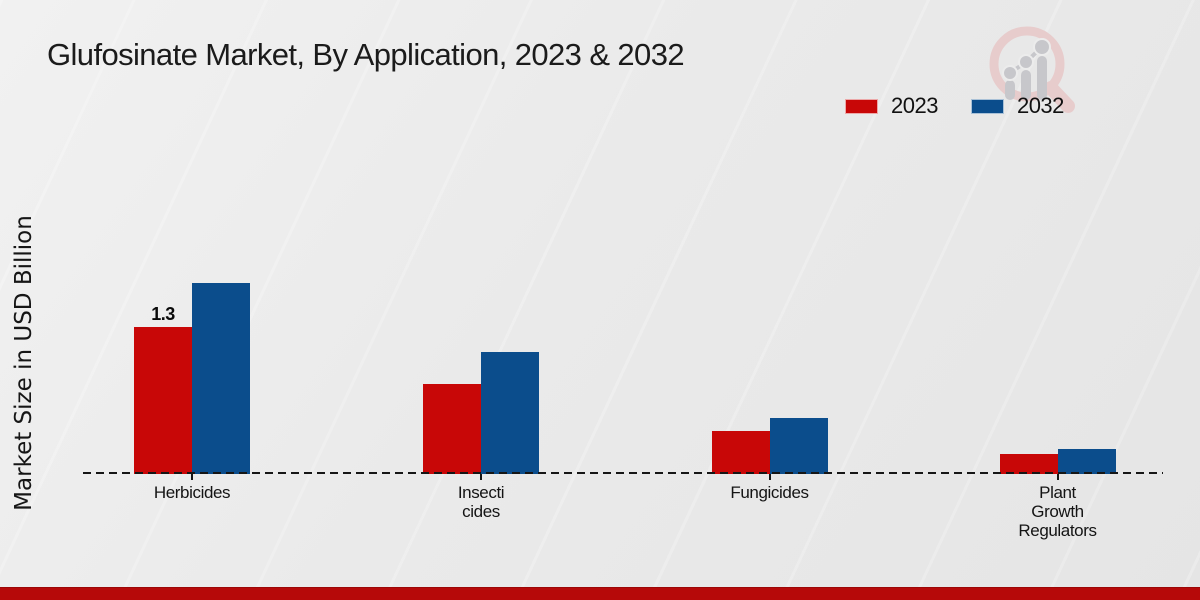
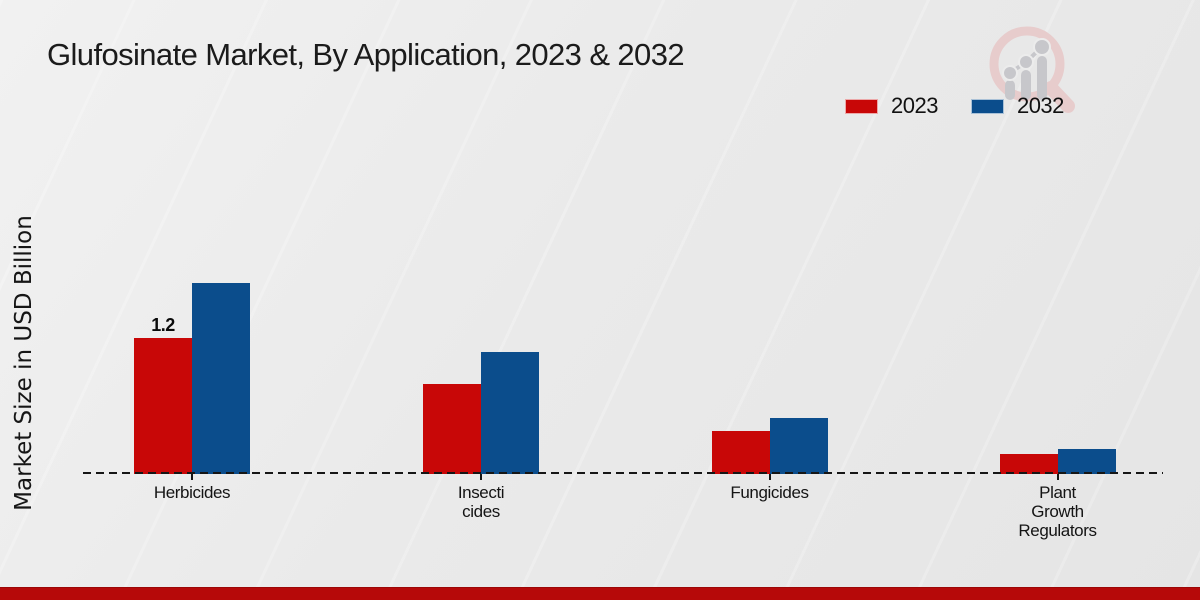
2023/Herbicides: 1.3 -> 1.2
